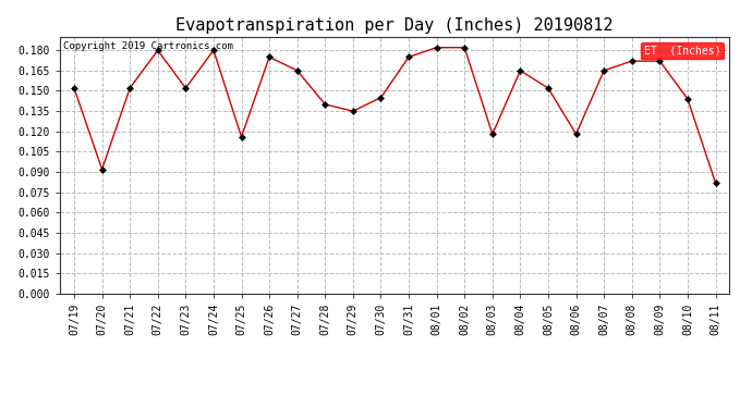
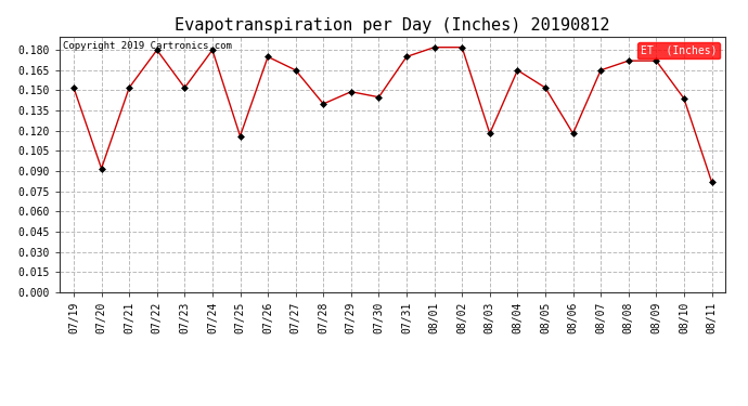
07/29: 0.135 -> 0.149
